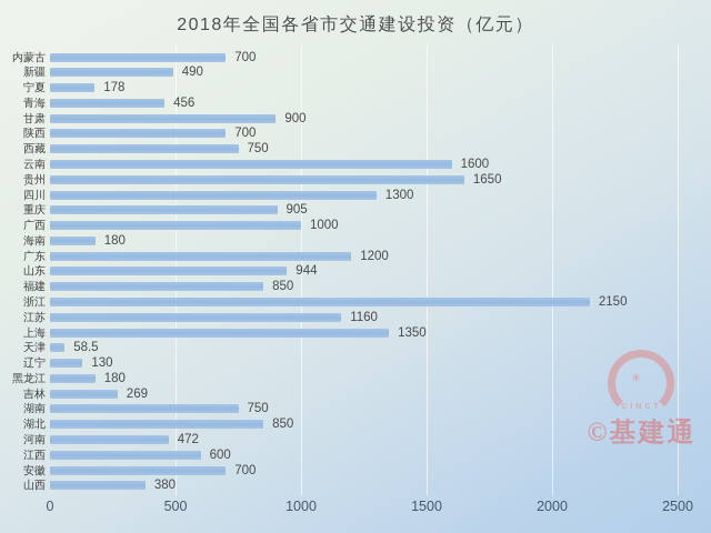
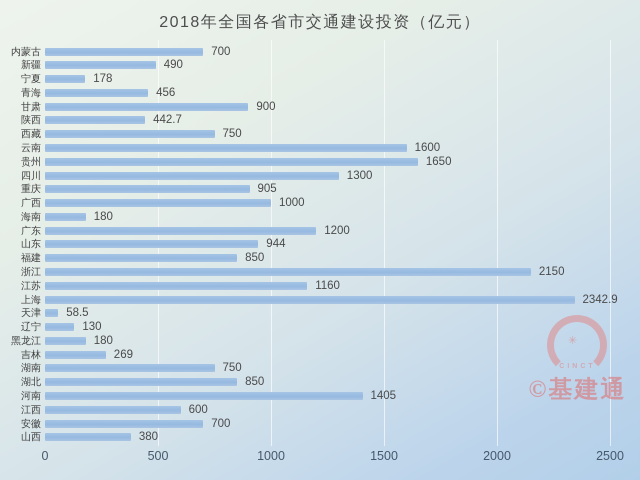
陕西: 700 -> 442.7
上海: 1350 -> 2342.9
河南: 472 -> 1405
